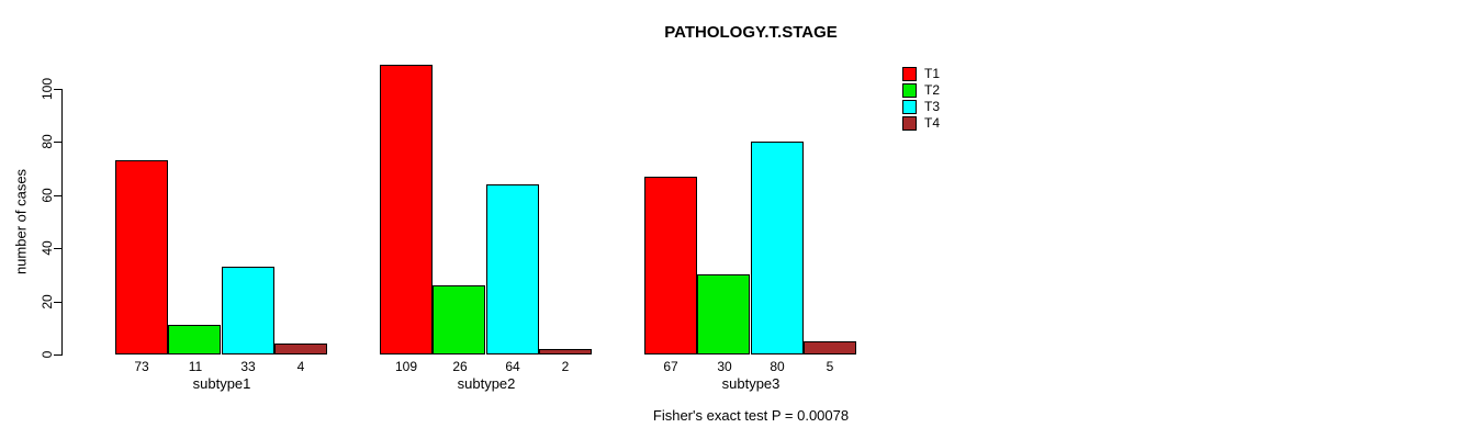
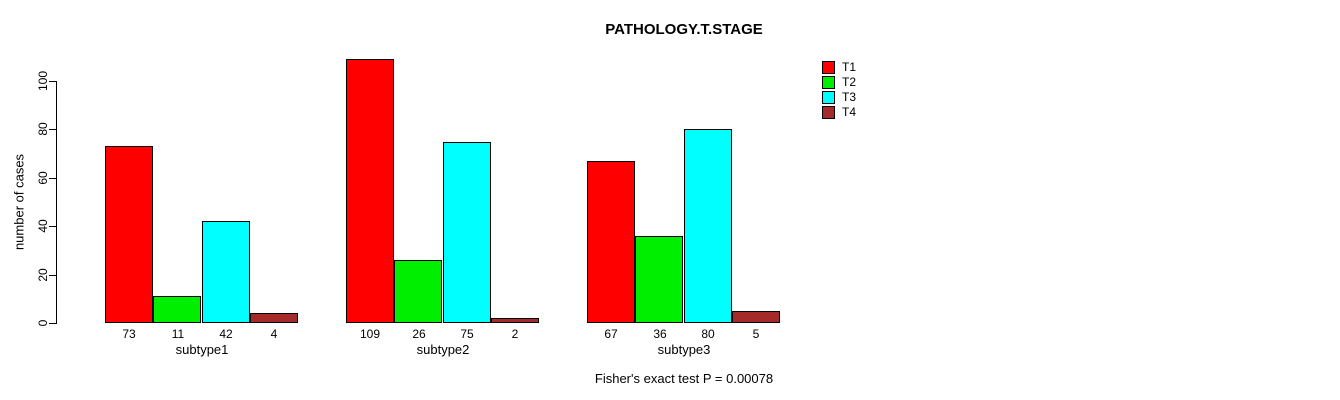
T3/subtype1: 33 -> 42
T3/subtype2: 64 -> 75
T2/subtype3: 30 -> 36
